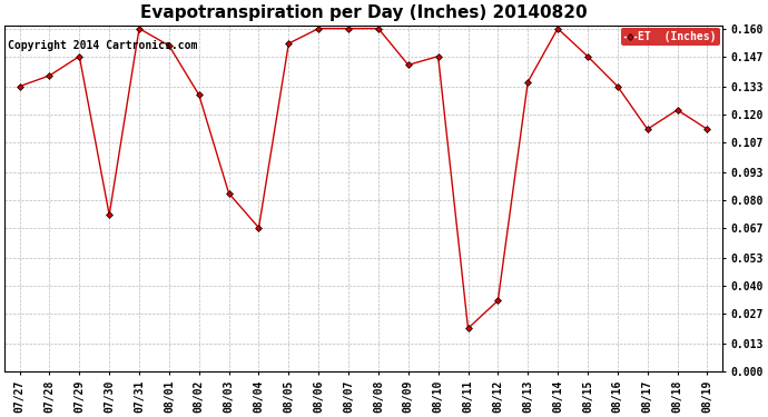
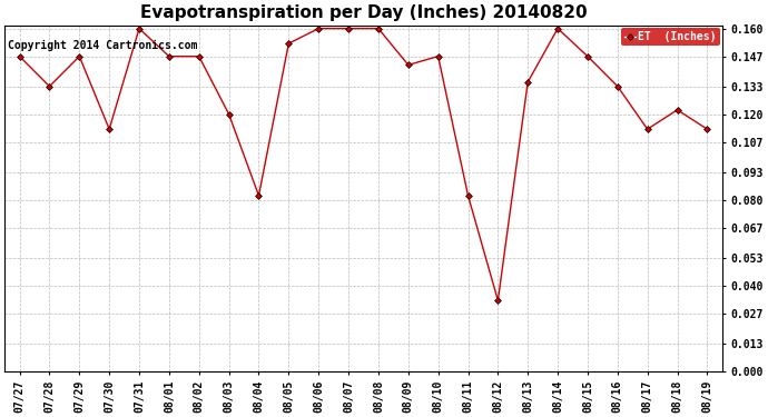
07/27: 0.133 -> 0.147
07/28: 0.138 -> 0.133
07/30: 0.073 -> 0.113
08/01: 0.152 -> 0.147
08/02: 0.129 -> 0.147
08/03: 0.083 -> 0.120
08/04: 0.067 -> 0.082
08/11: 0.020 -> 0.082
